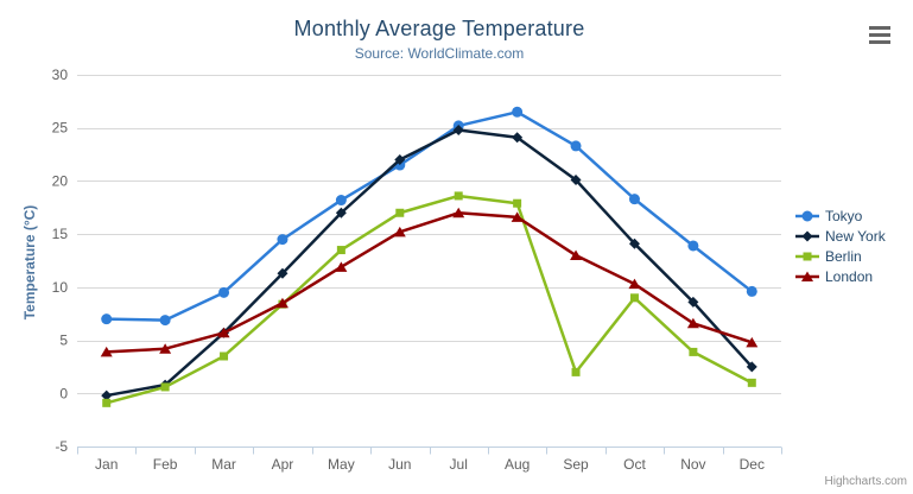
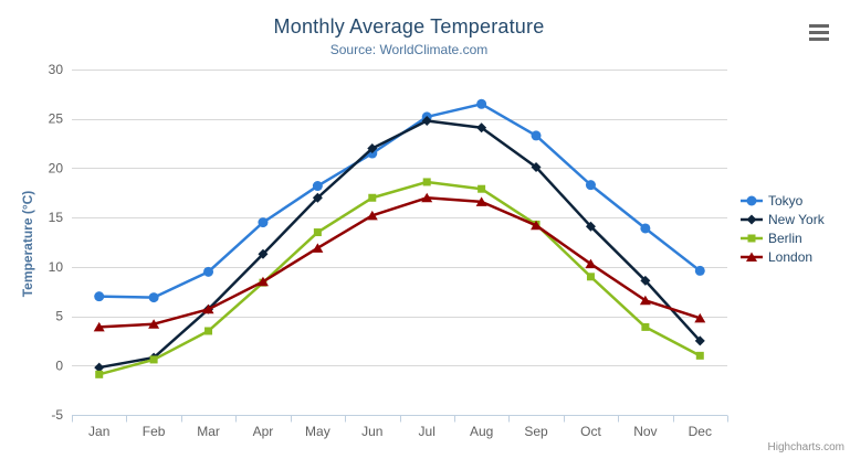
Berlin/Sep: 2 -> 14
London/Sep: 13 -> 14
